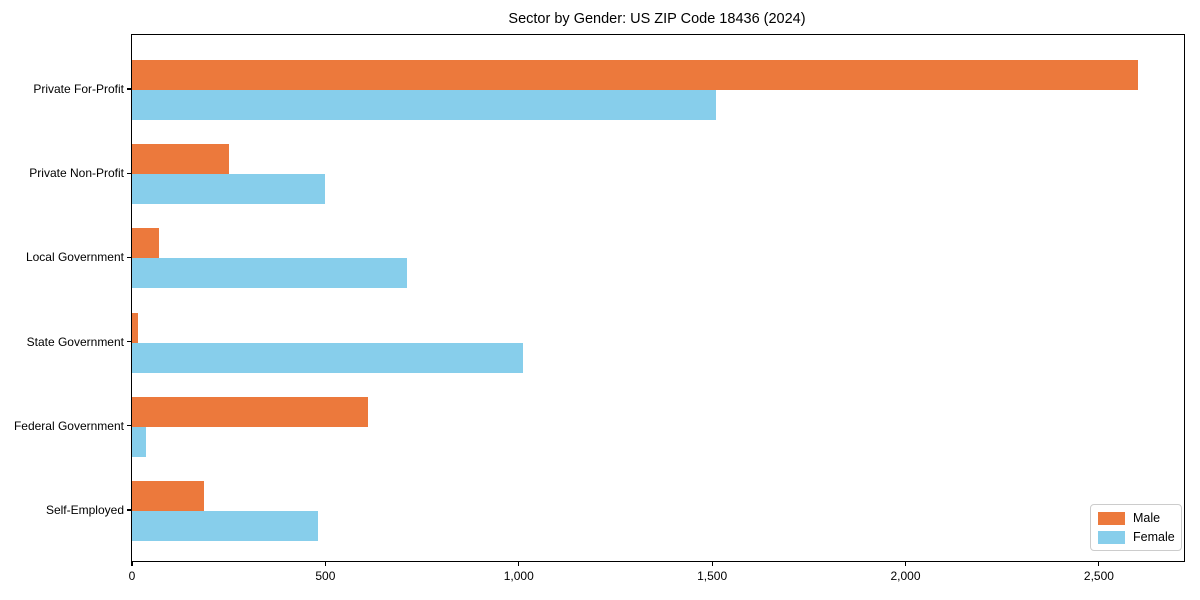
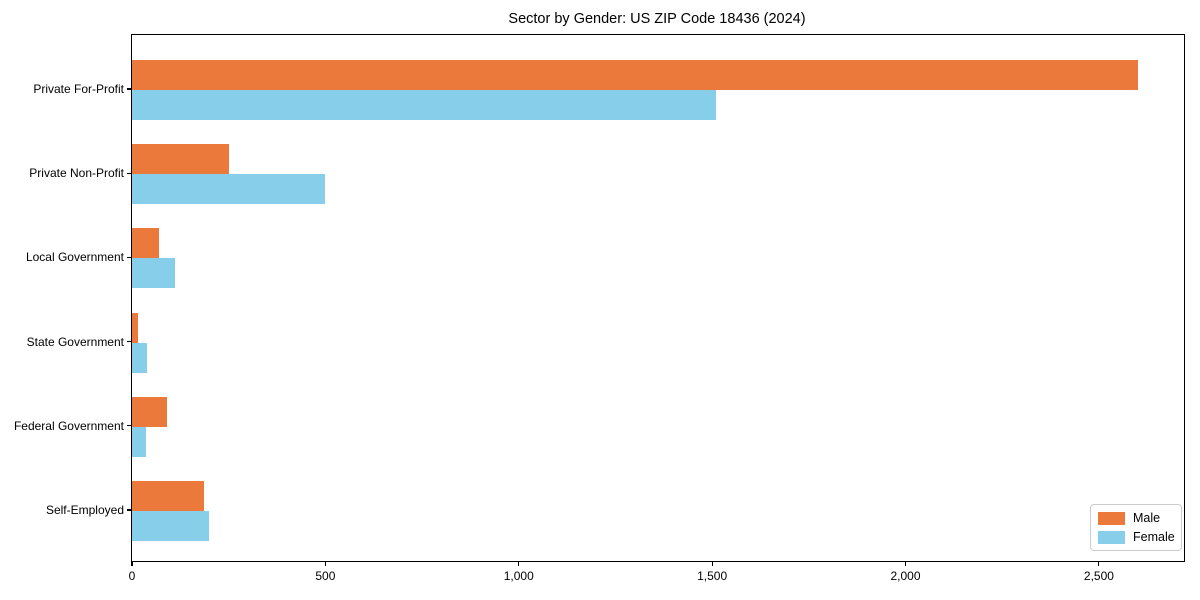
Female/Local Government: 710 -> 110
Female/State Government: 1010 -> 40
Male/Federal Government: 610 -> 90
Female/Self-Employed: 480 -> 200
